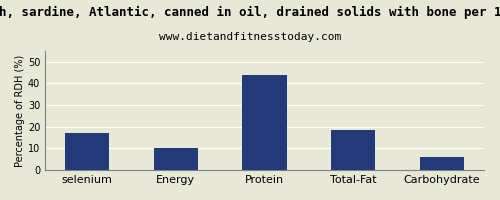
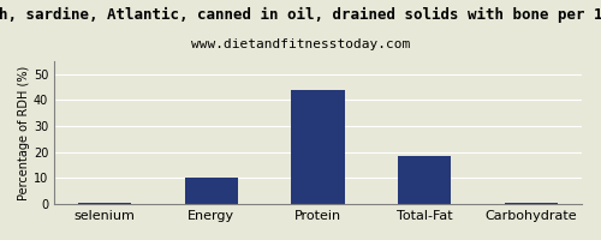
selenium: 17.0 -> 0.5
Carbohydrate: 6.0 -> 0.5
